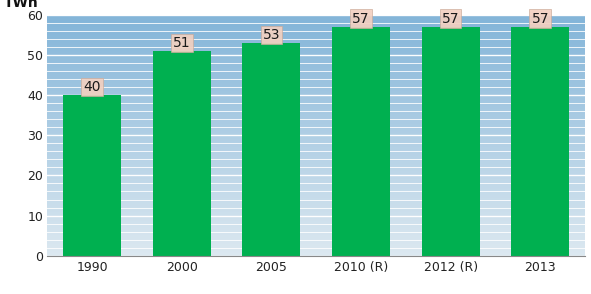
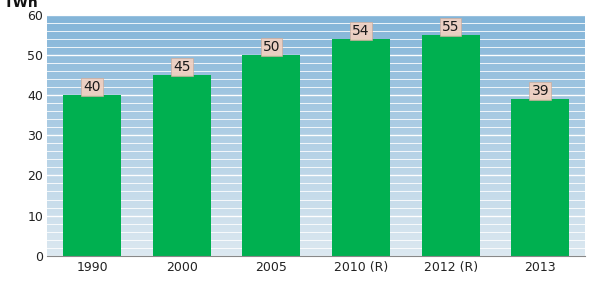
2000: 51 -> 45
2005: 53 -> 50
2010 (R): 57 -> 54
2012 (R): 57 -> 55
2013: 57 -> 39
